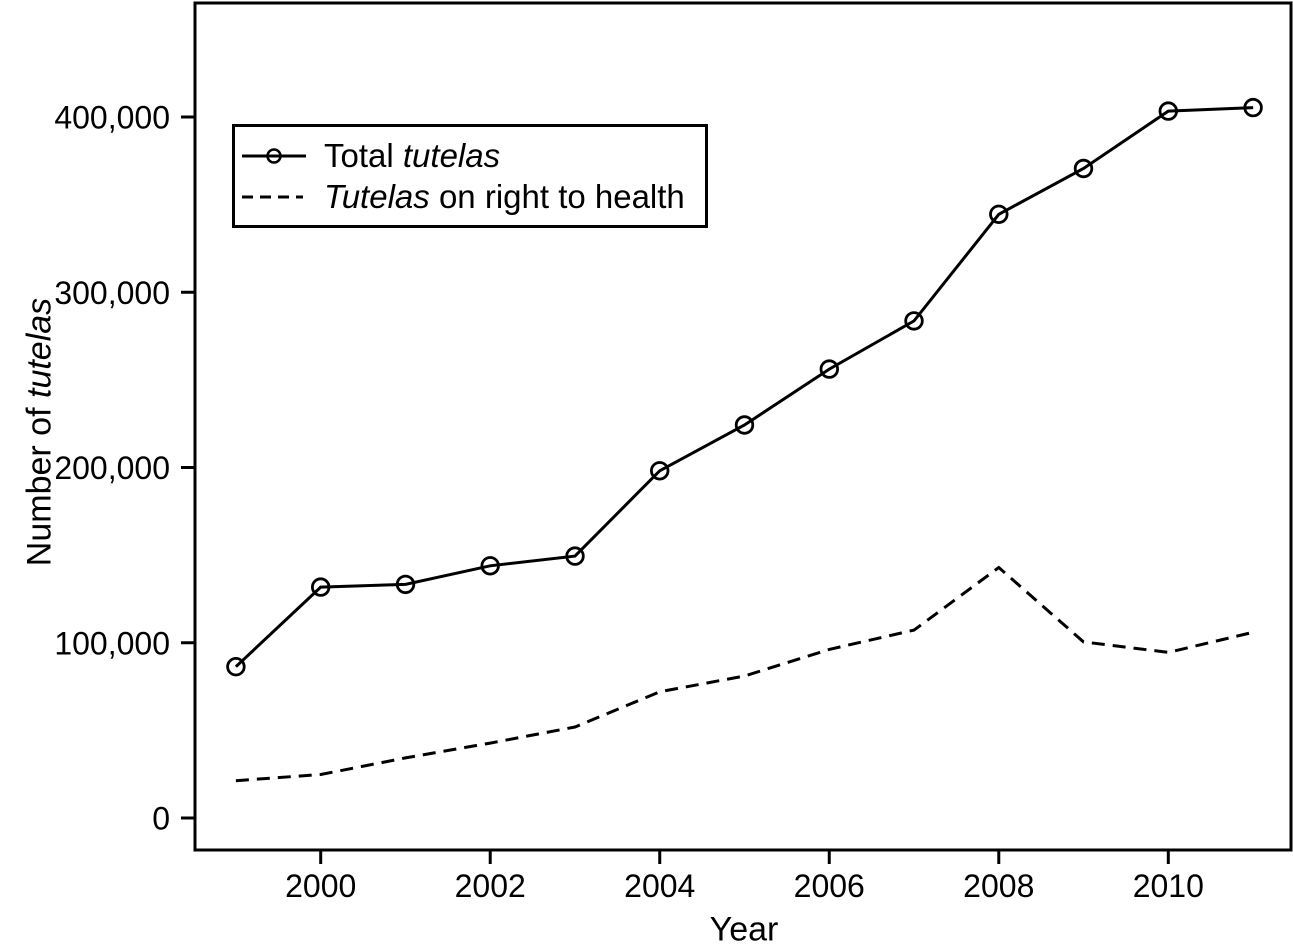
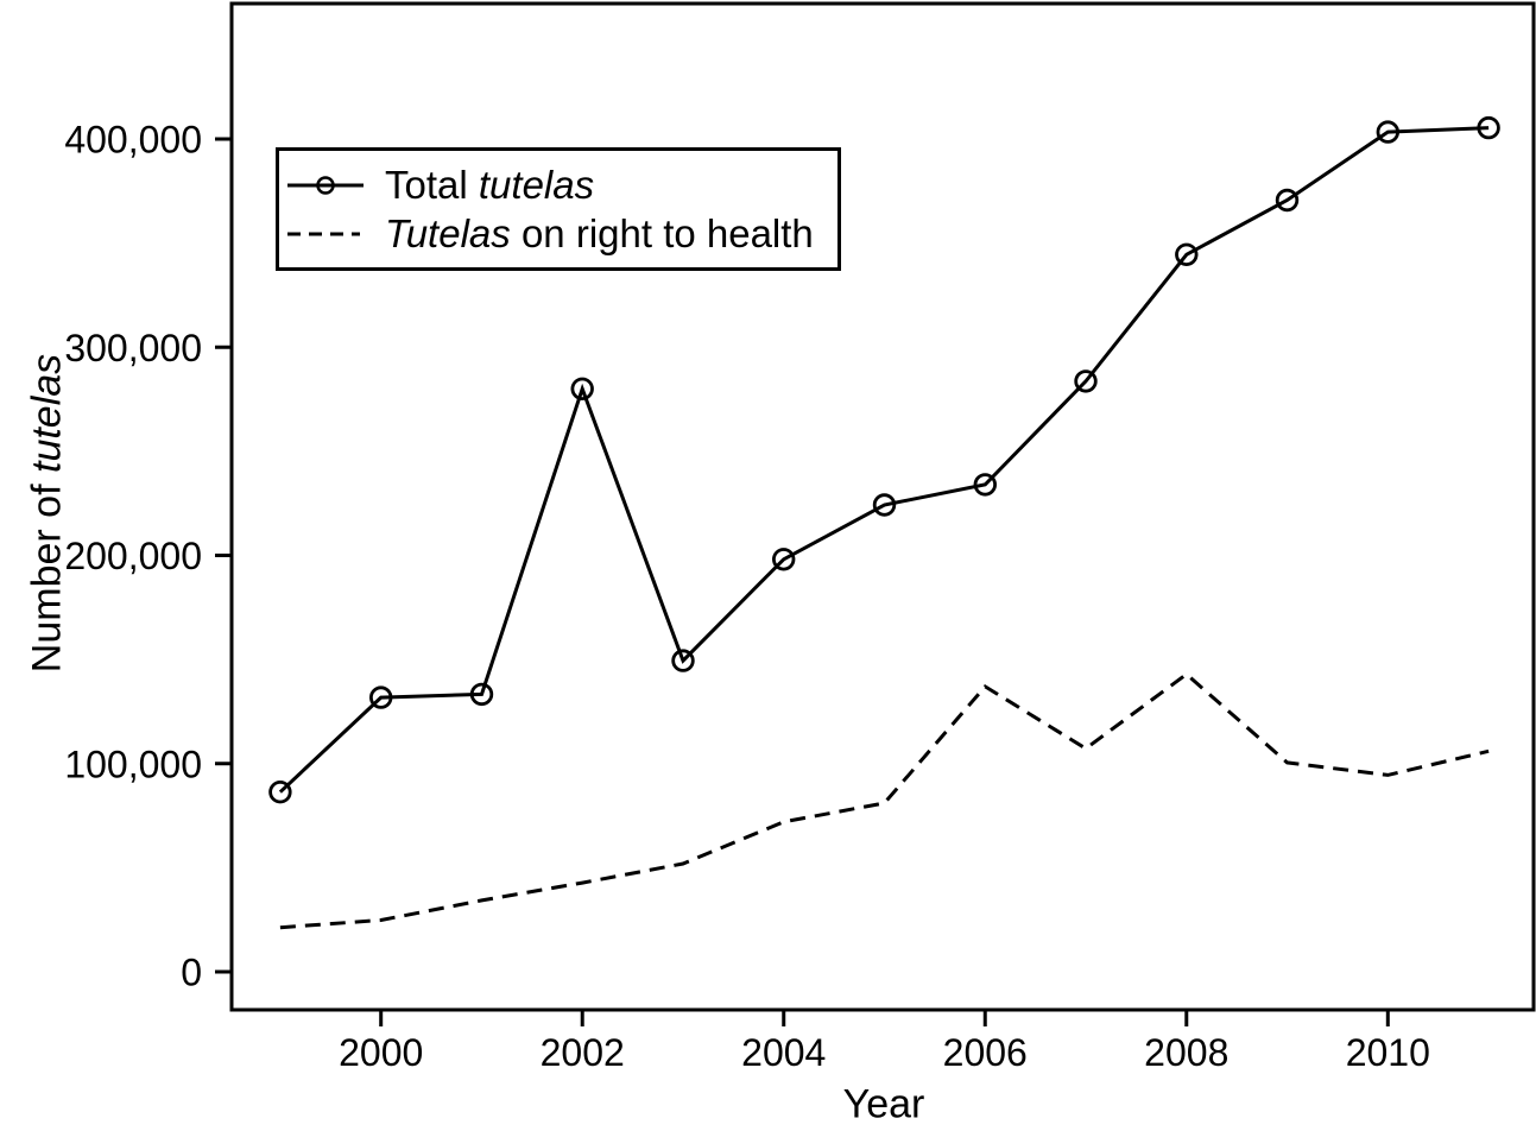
Total tutelas/2002: 144000 -> 280000
Total tutelas/2006: 256000 -> 234000
Tutelas on right to health/2006: 96000 -> 137000
